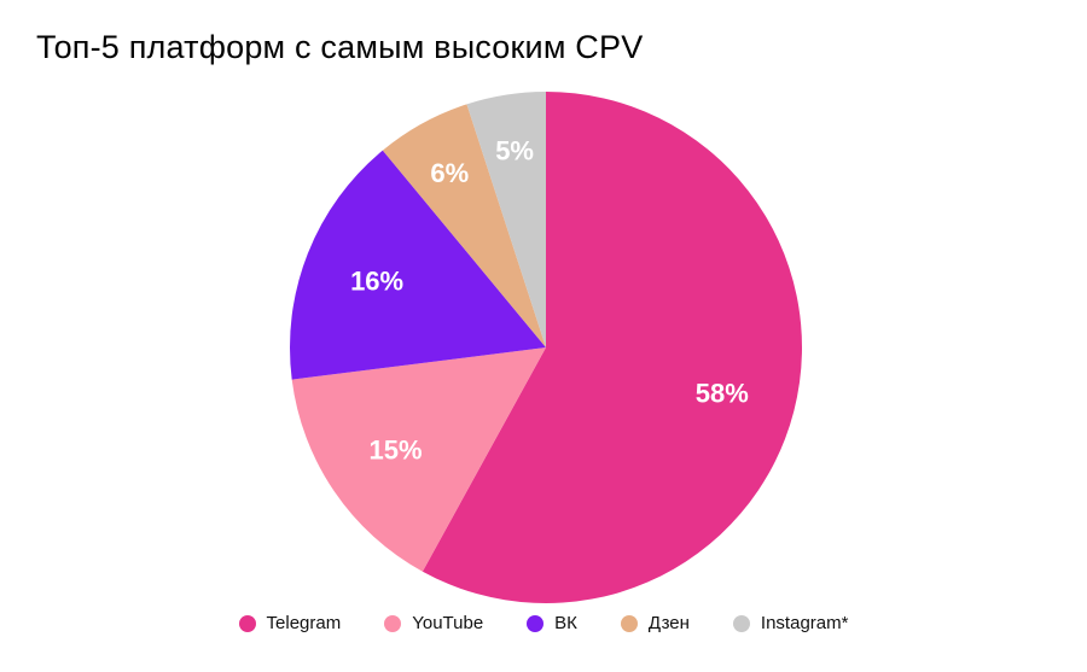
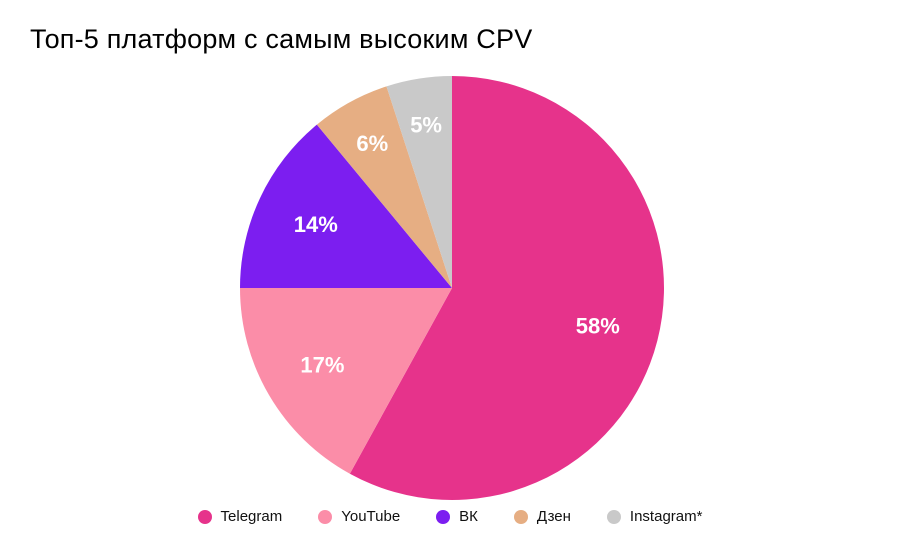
YouTube: 15% -> 17%
ВК: 16% -> 14%
